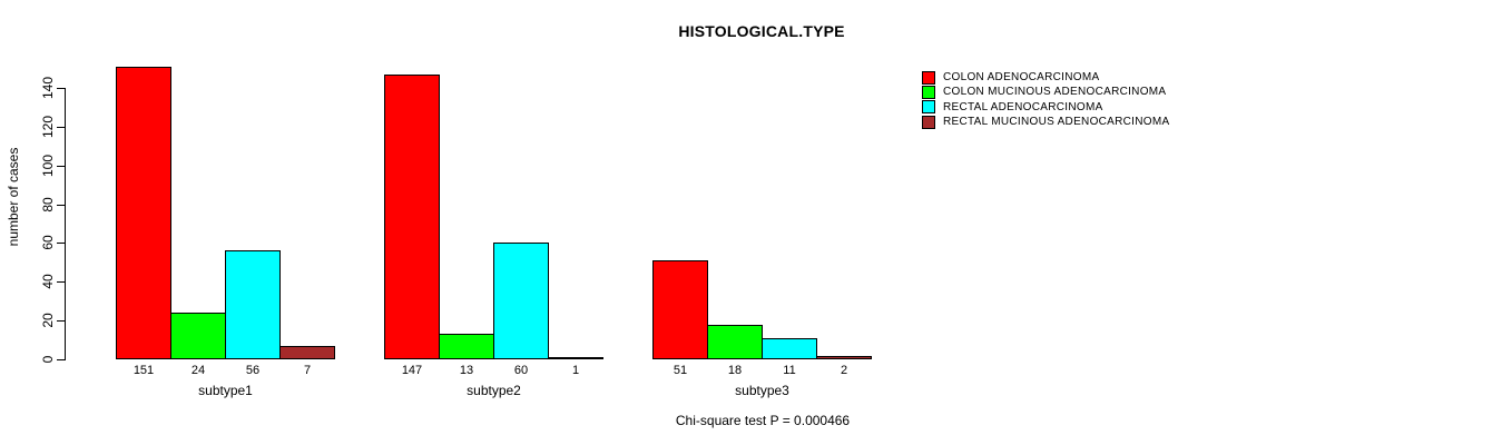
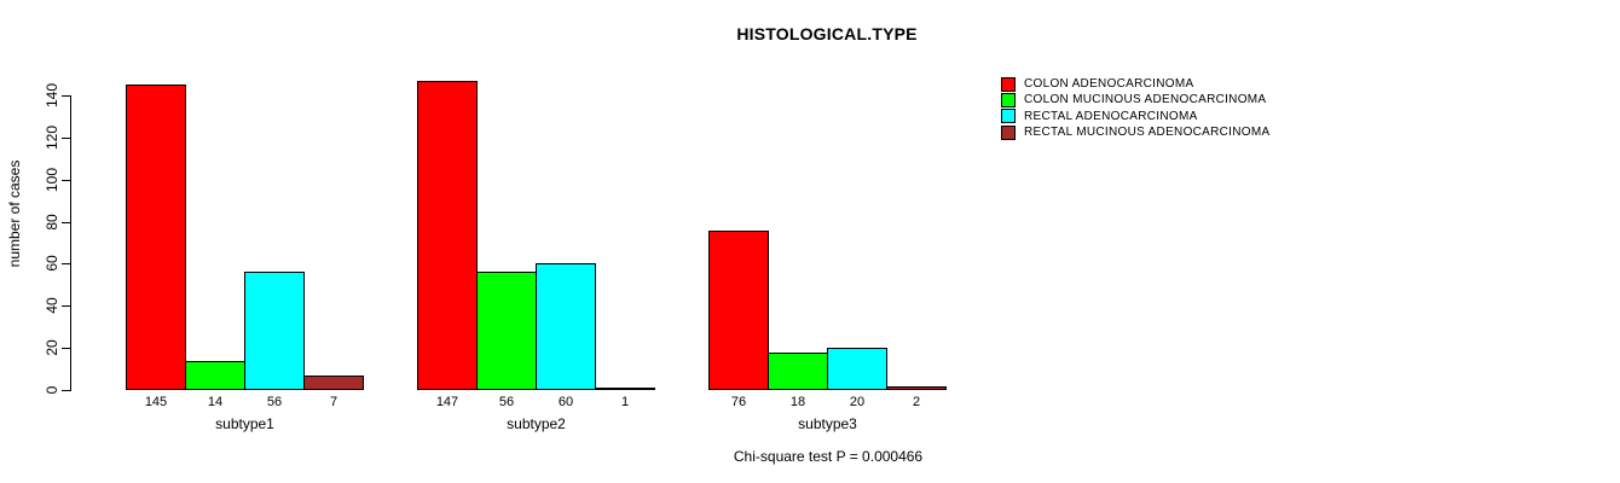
COLON ADENOCARCINOMA/subtype1: 151 -> 145
COLON MUCINOUS ADENOCARCINOMA/subtype1: 24 -> 14
COLON MUCINOUS ADENOCARCINOMA/subtype2: 13 -> 56
COLON ADENOCARCINOMA/subtype3: 51 -> 76
RECTAL ADENOCARCINOMA/subtype3: 11 -> 20
